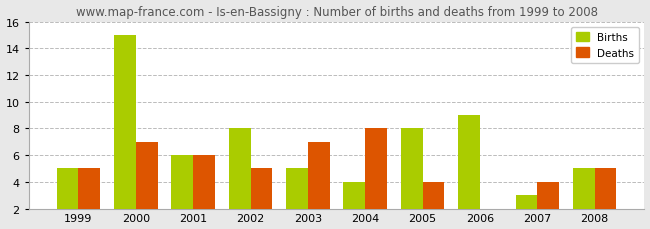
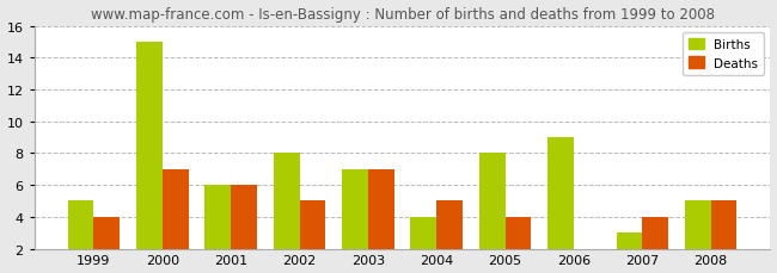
Deaths/1999: 5 -> 4
Births/2003: 5 -> 7
Deaths/2004: 8 -> 5
